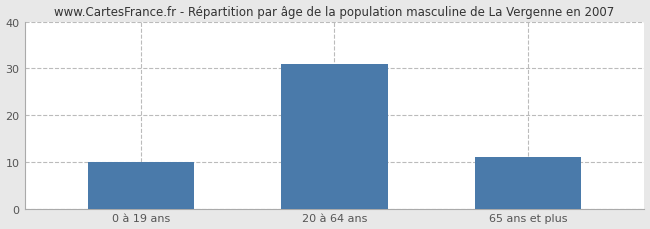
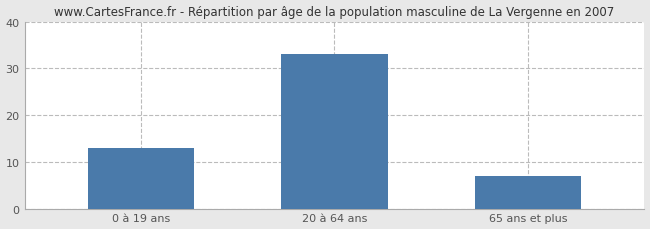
0 à 19 ans: 10 -> 13
20 à 64 ans: 31 -> 33
65 ans et plus: 11 -> 7
